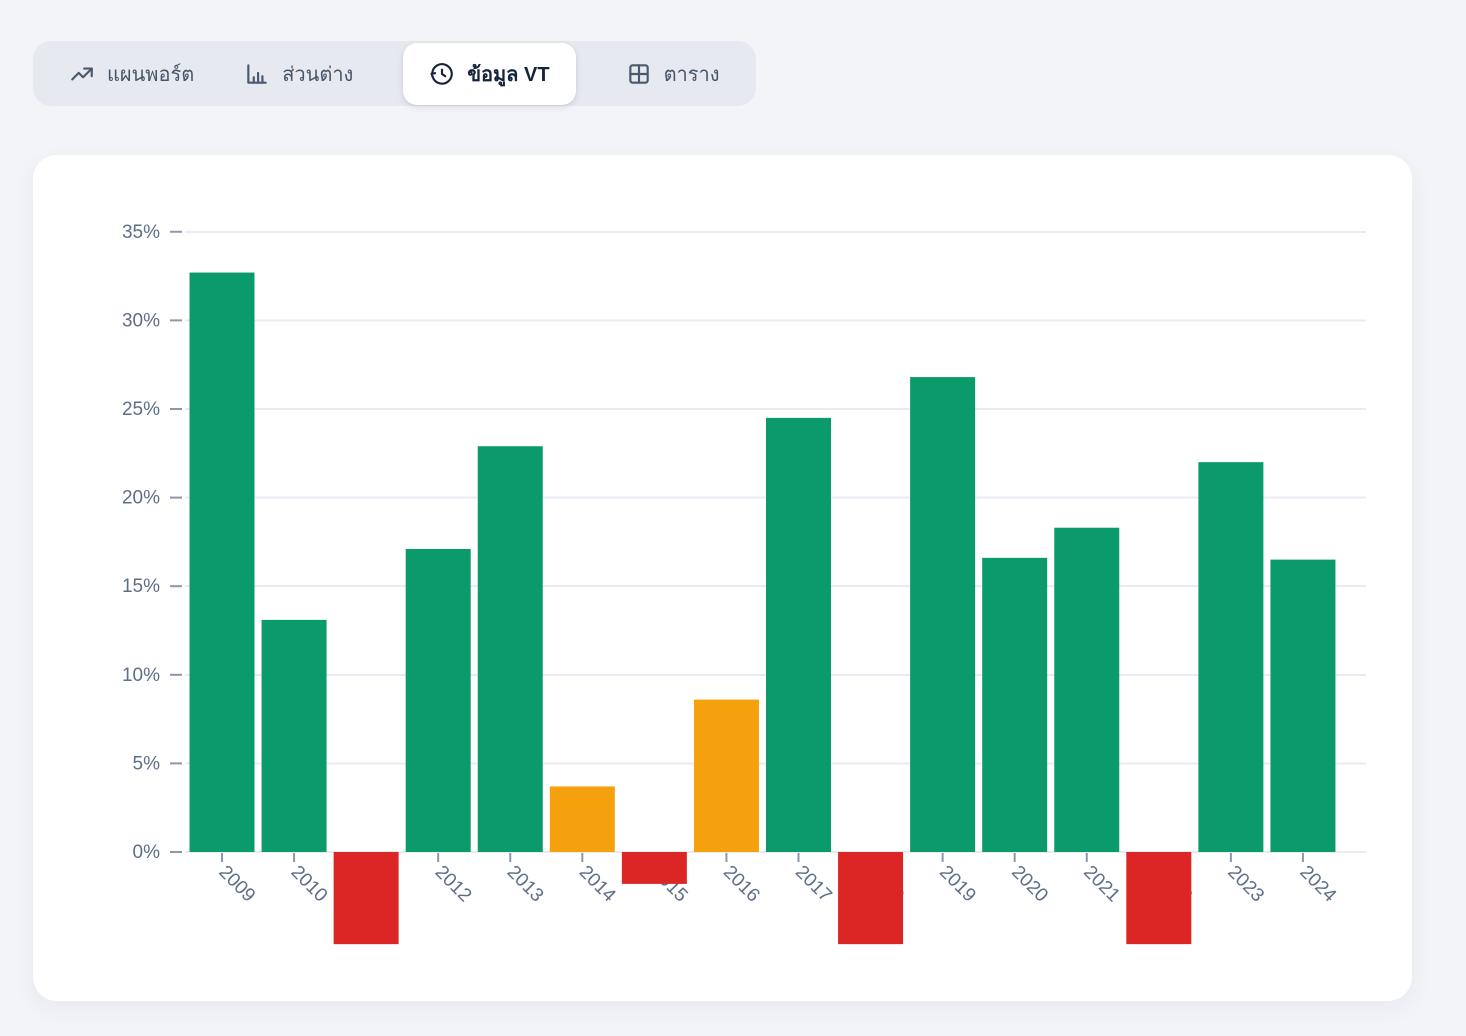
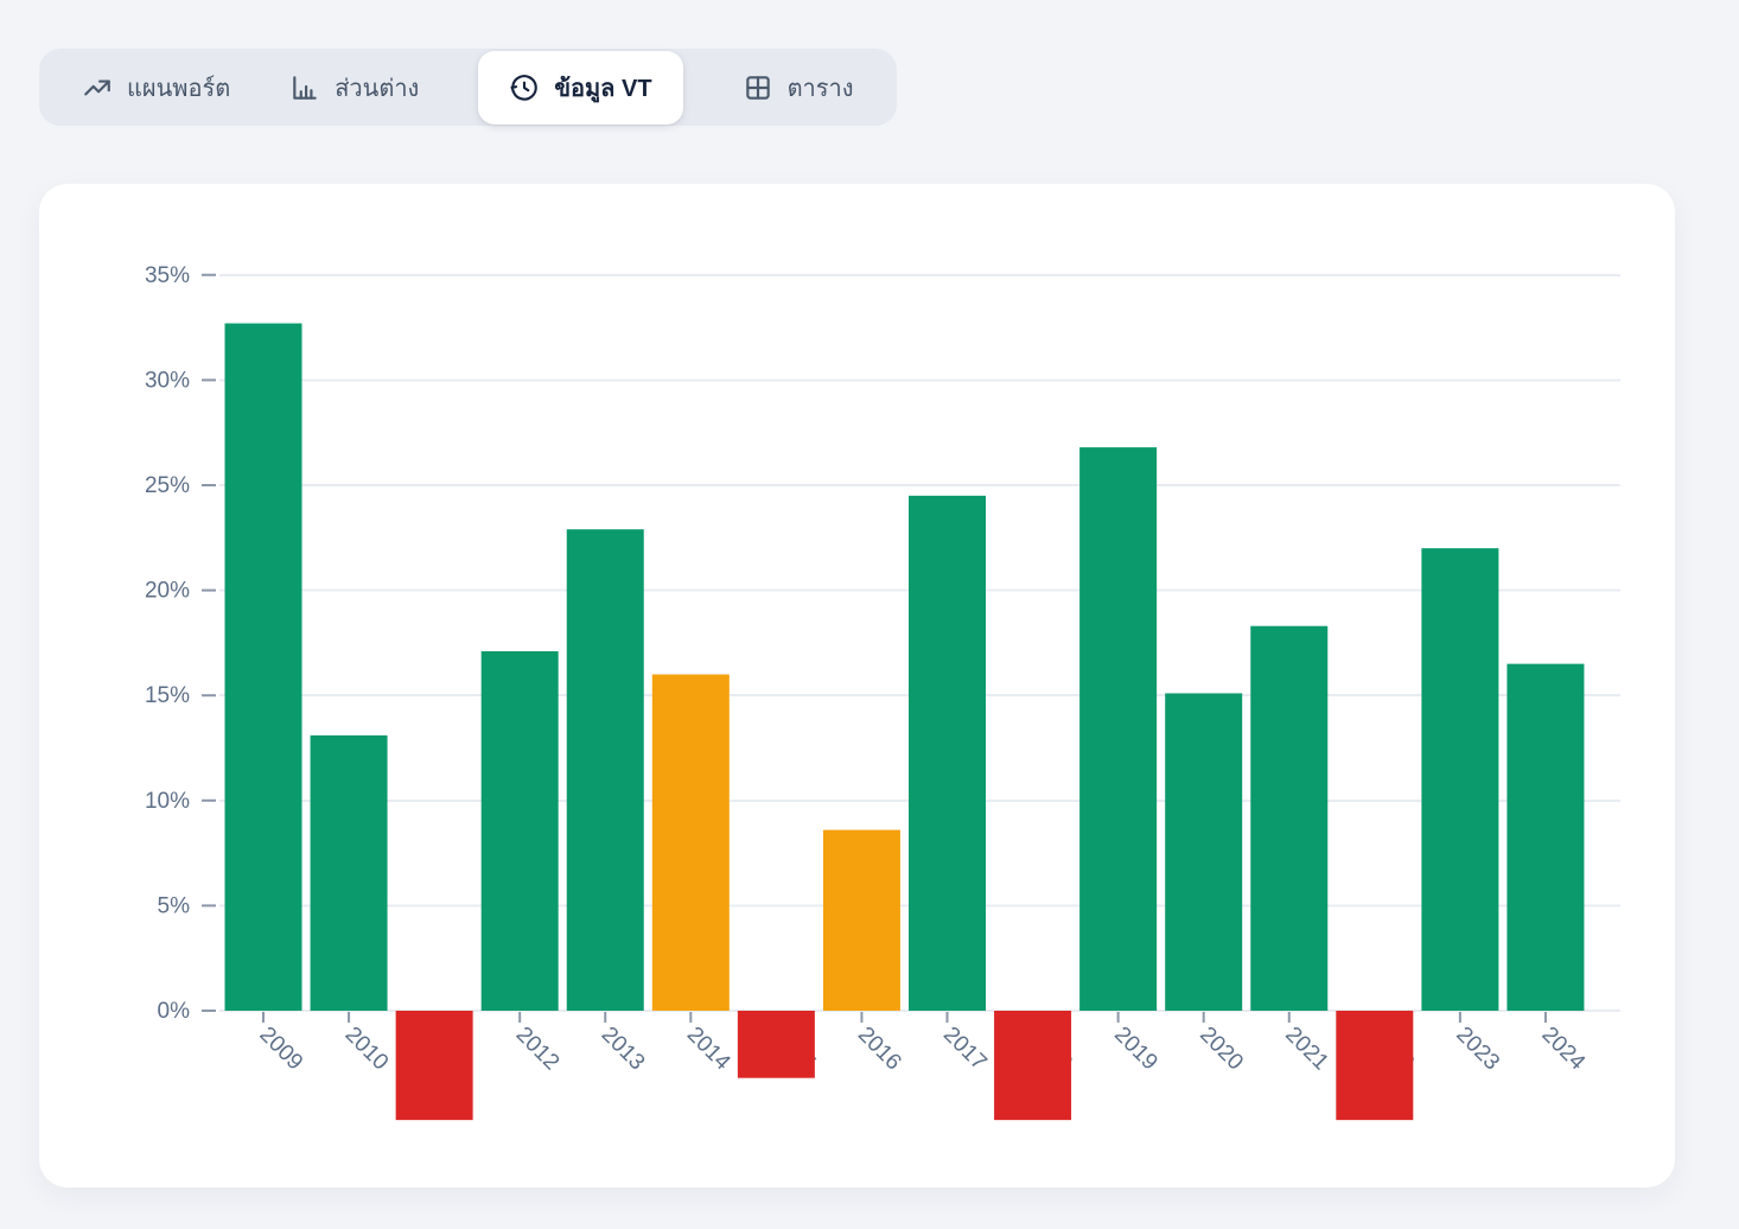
2014: 3.7% -> 16.0%
2015: -1.8% -> -3.2%
2020: 16.6% -> 15.1%
